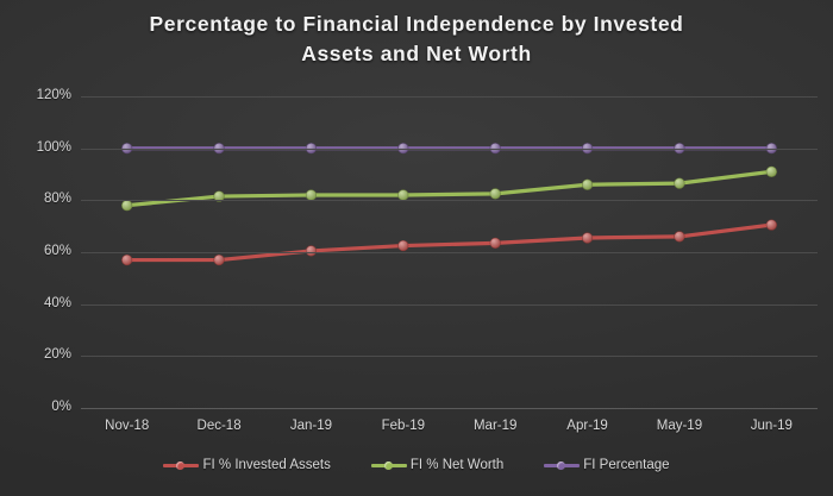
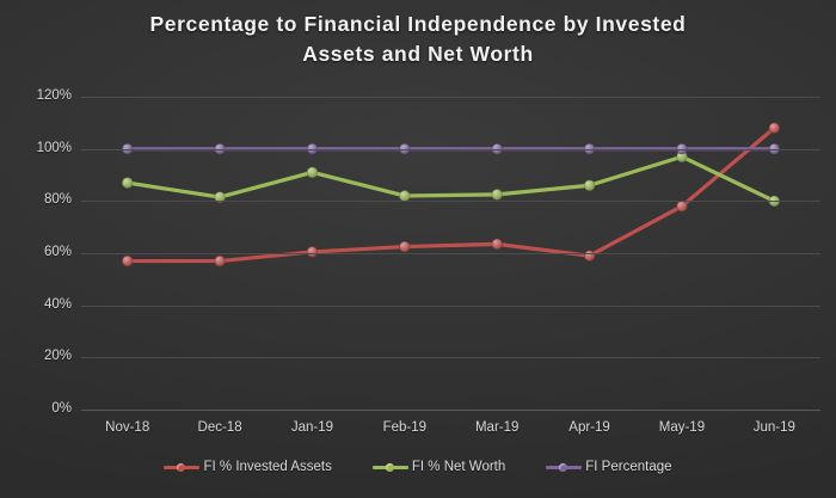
FI % Net Worth/Nov-18: 78% -> 87%
FI % Net Worth/Jan-19: 82% -> 91%
FI % Invested Assets/Apr-19: 66% -> 59%
FI % Invested Assets/May-19: 66% -> 78%
FI % Net Worth/May-19: 86% -> 97%
FI % Invested Assets/Jun-19: 70% -> 108%
FI % Net Worth/Jun-19: 91% -> 80%
